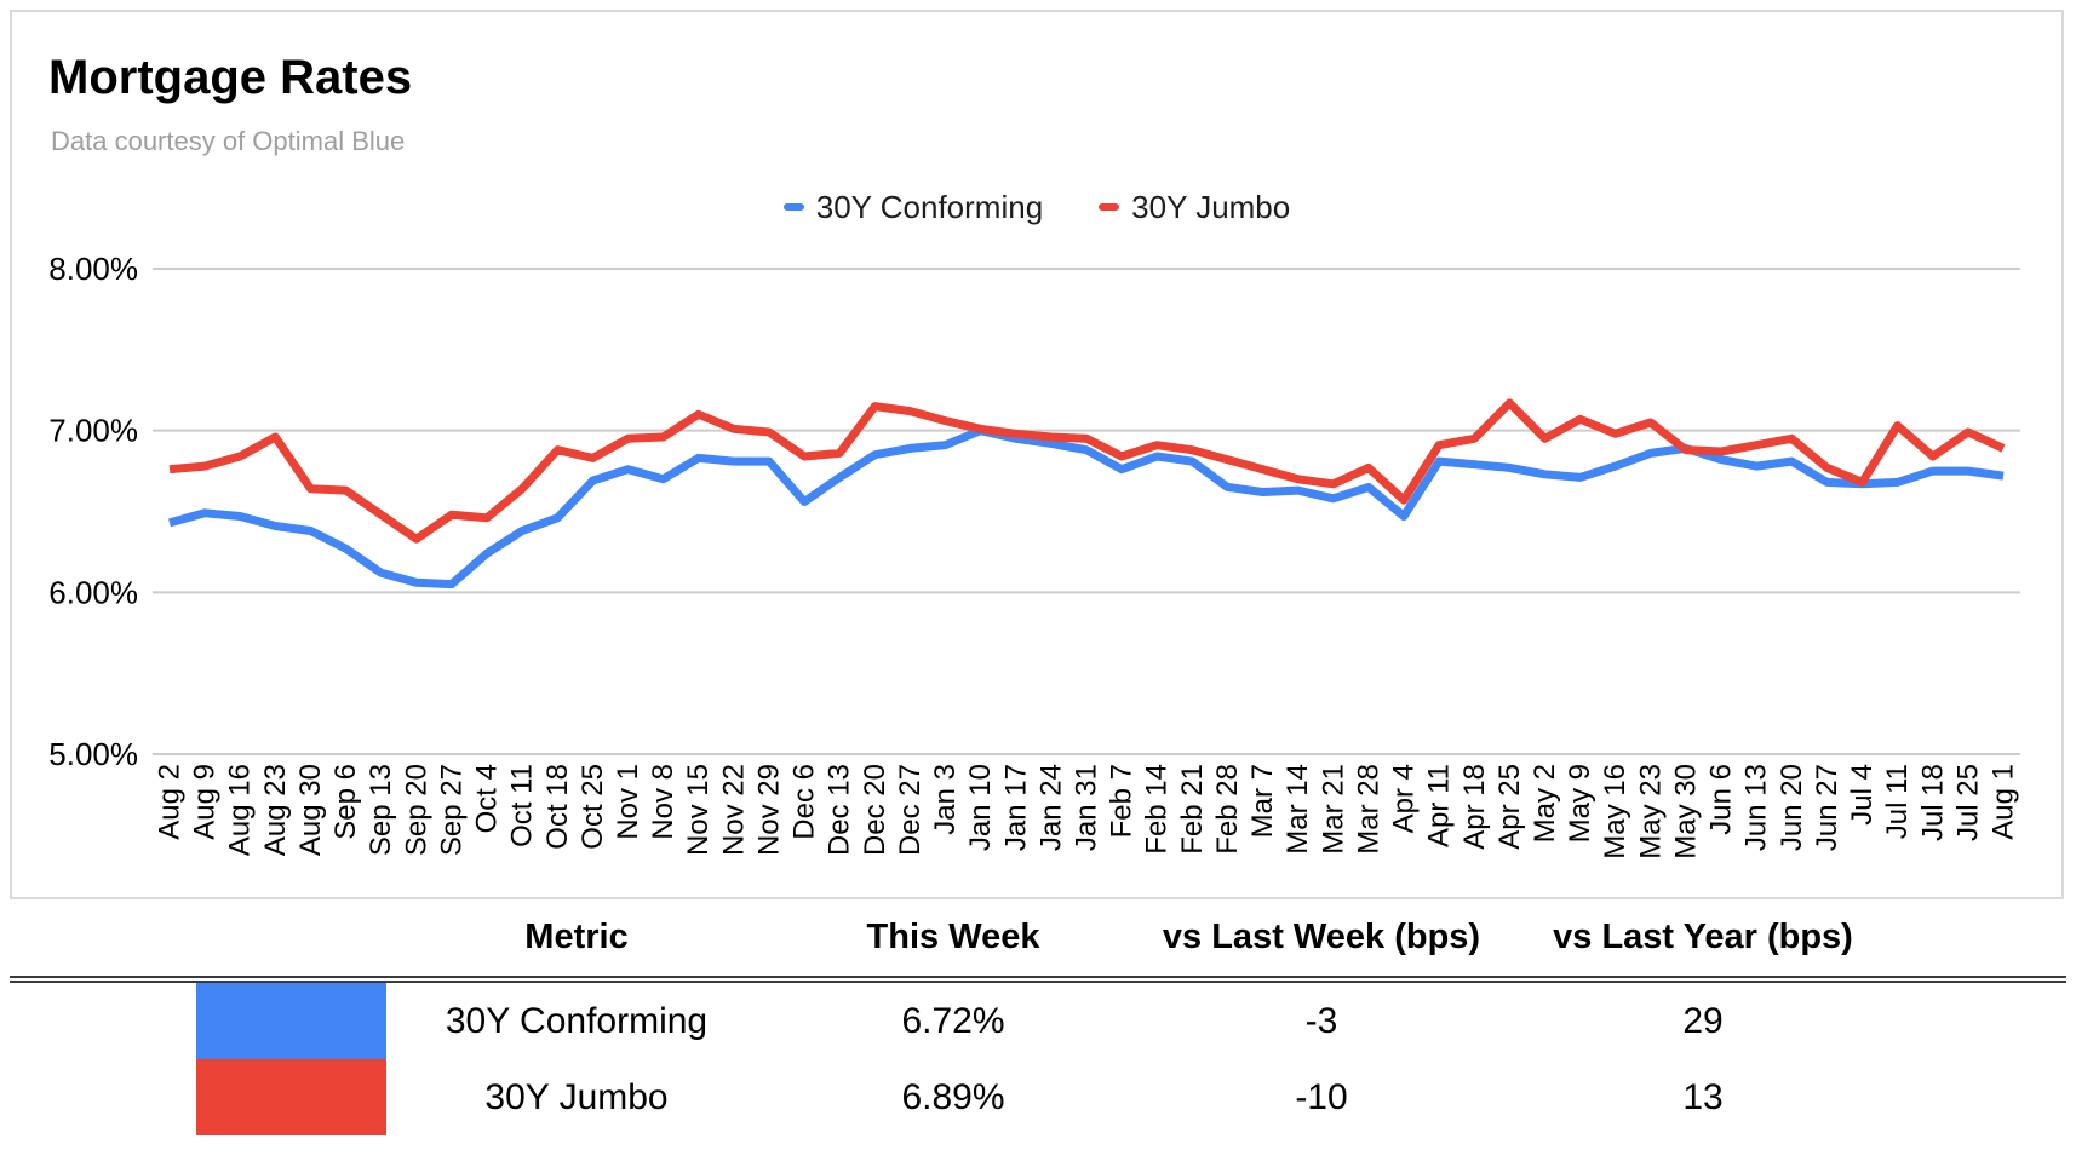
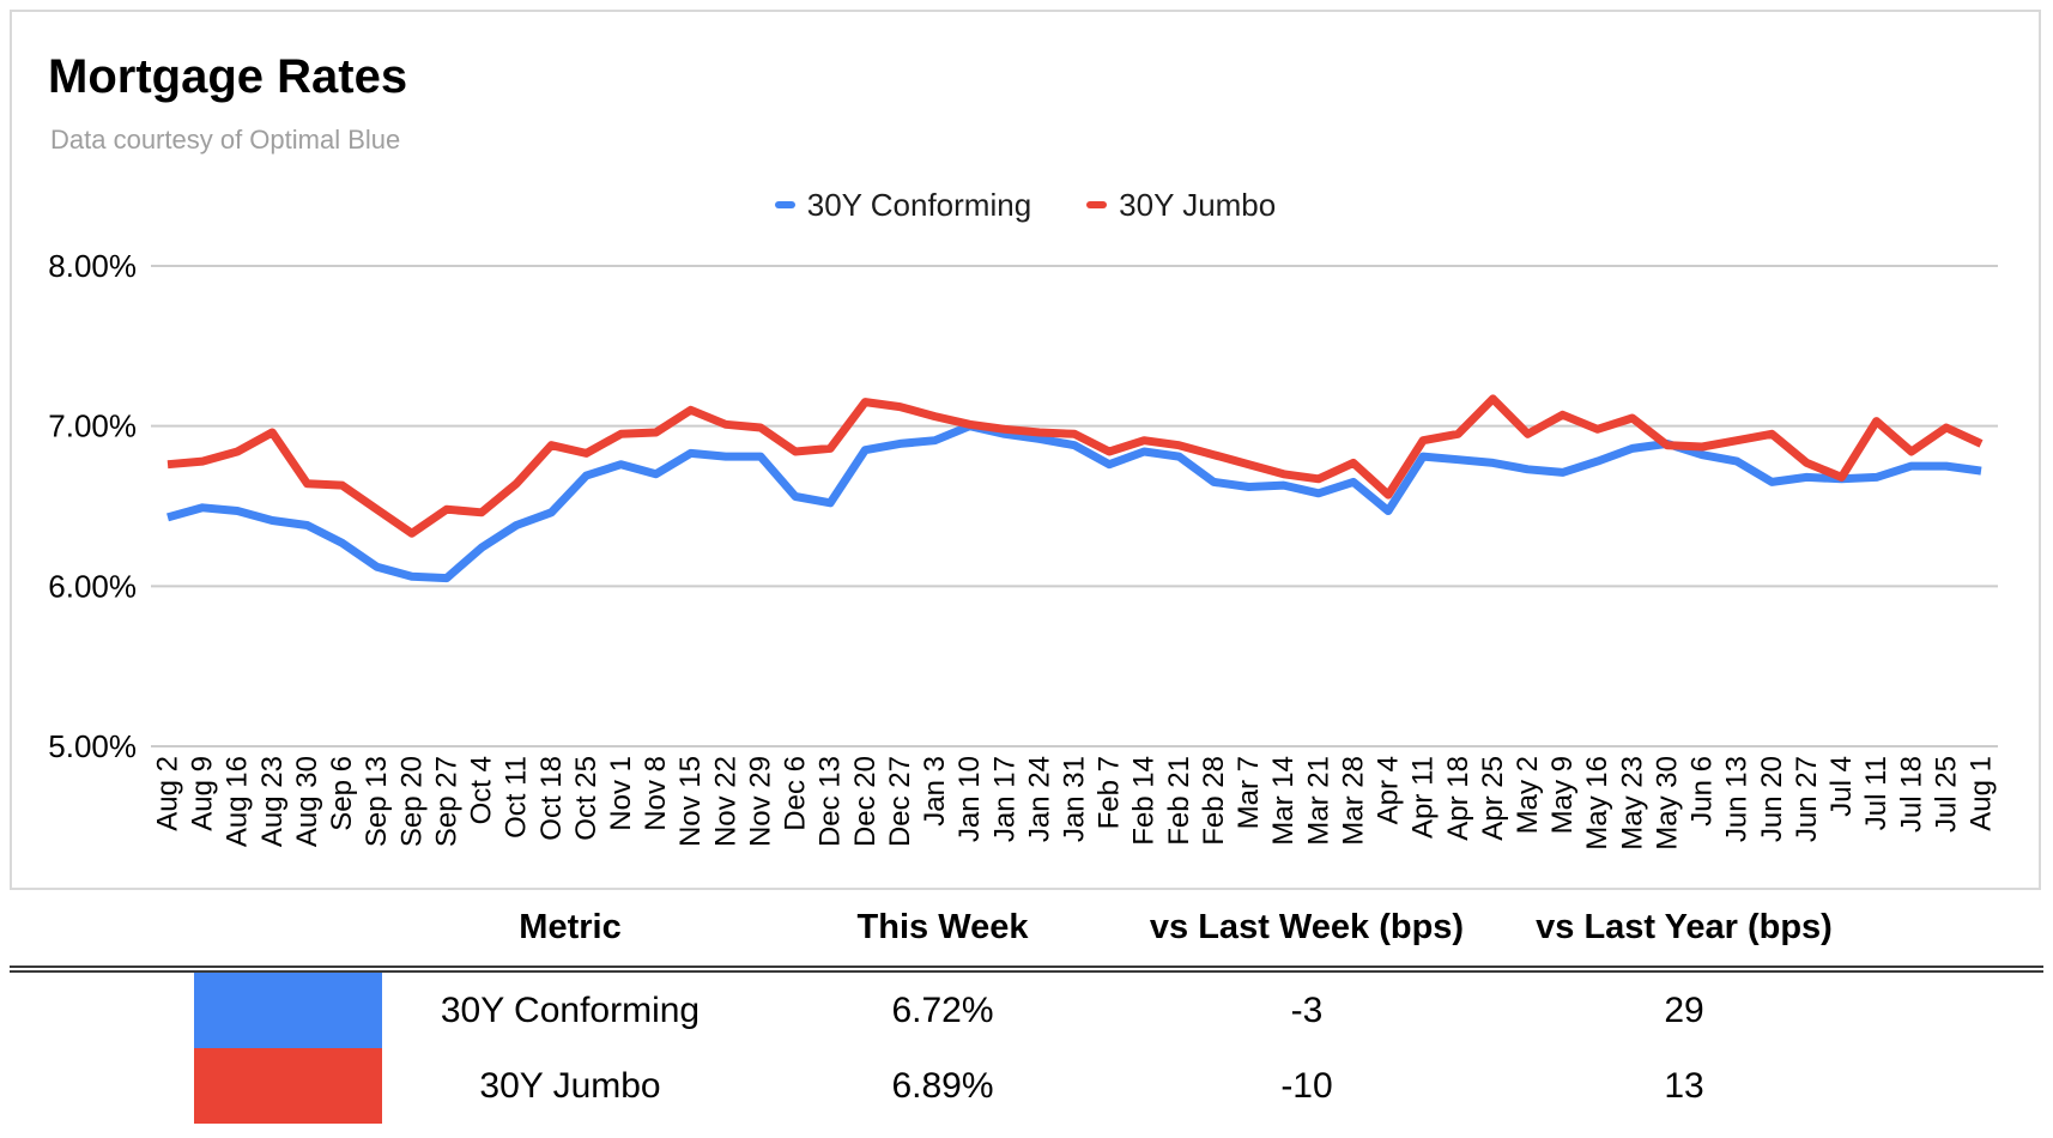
30Y Conforming/Dec 13: 6.71% -> 6.52%
30Y Conforming/Jun 20: 6.81% -> 6.65%
